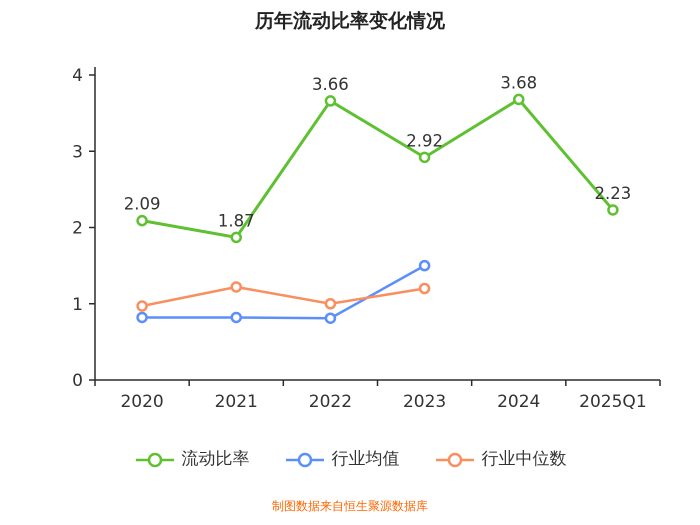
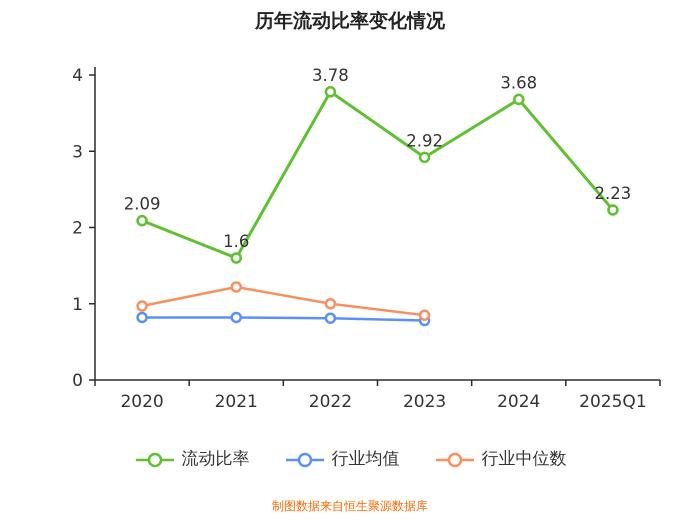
流动比率/2021: 1.87 -> 1.6
流动比率/2022: 3.66 -> 3.78
行业均值/2023: 1.5 -> 0.8
行业中位数/2023: 1.2 -> 0.8
